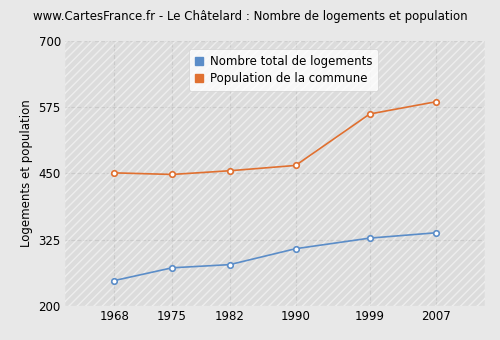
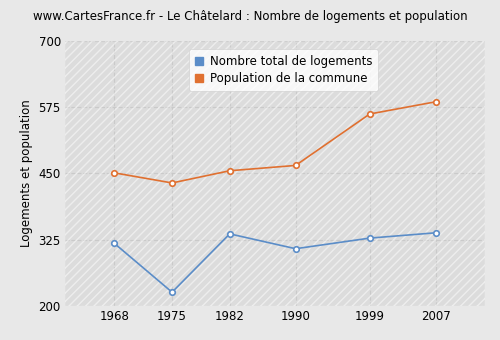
Nombre total de logements/1968: 248 -> 318
Nombre total de logements/1975: 272 -> 226
Population de la commune/1975: 448 -> 432
Nombre total de logements/1982: 278 -> 336
